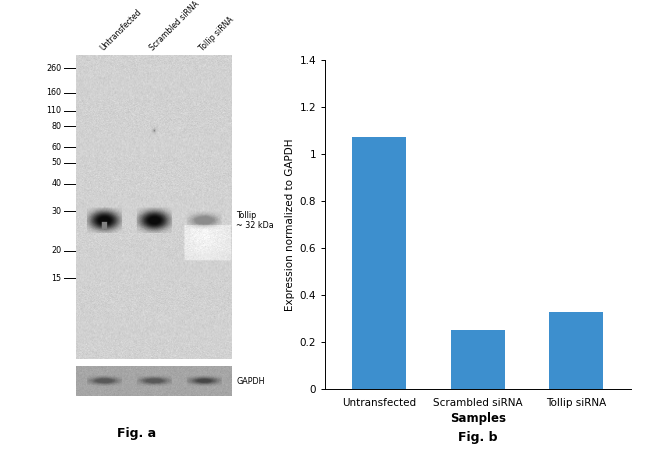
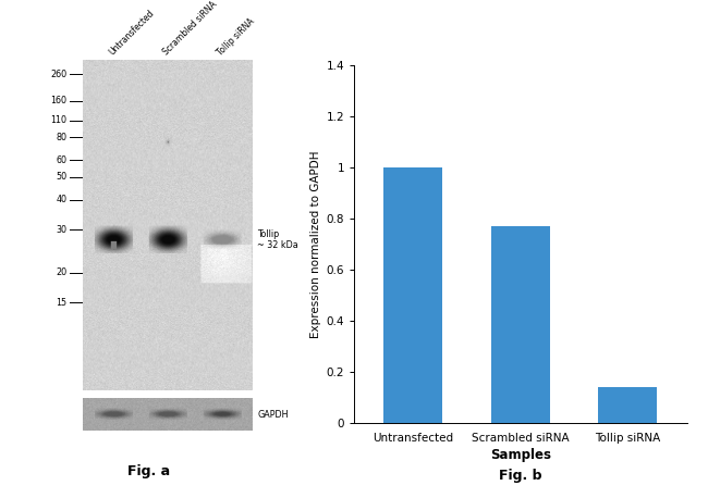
Untransfected: 1.07 -> 1.00
Scrambled siRNA: 0.25 -> 0.77
Tollip siRNA: 0.33 -> 0.14
